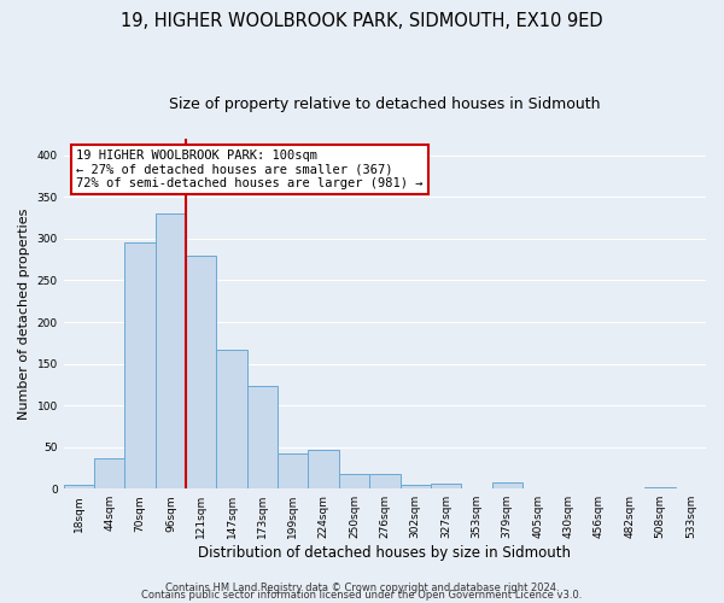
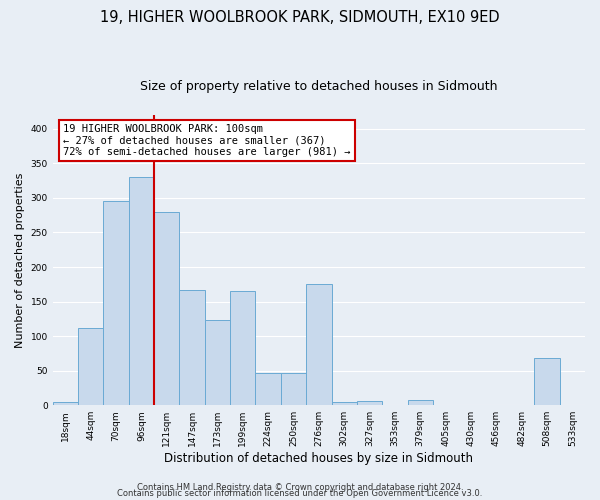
44sqm: 37 -> 112
199sqm: 42 -> 166
250sqm: 17 -> 46
276sqm: 18 -> 176
508sqm: 2 -> 68
